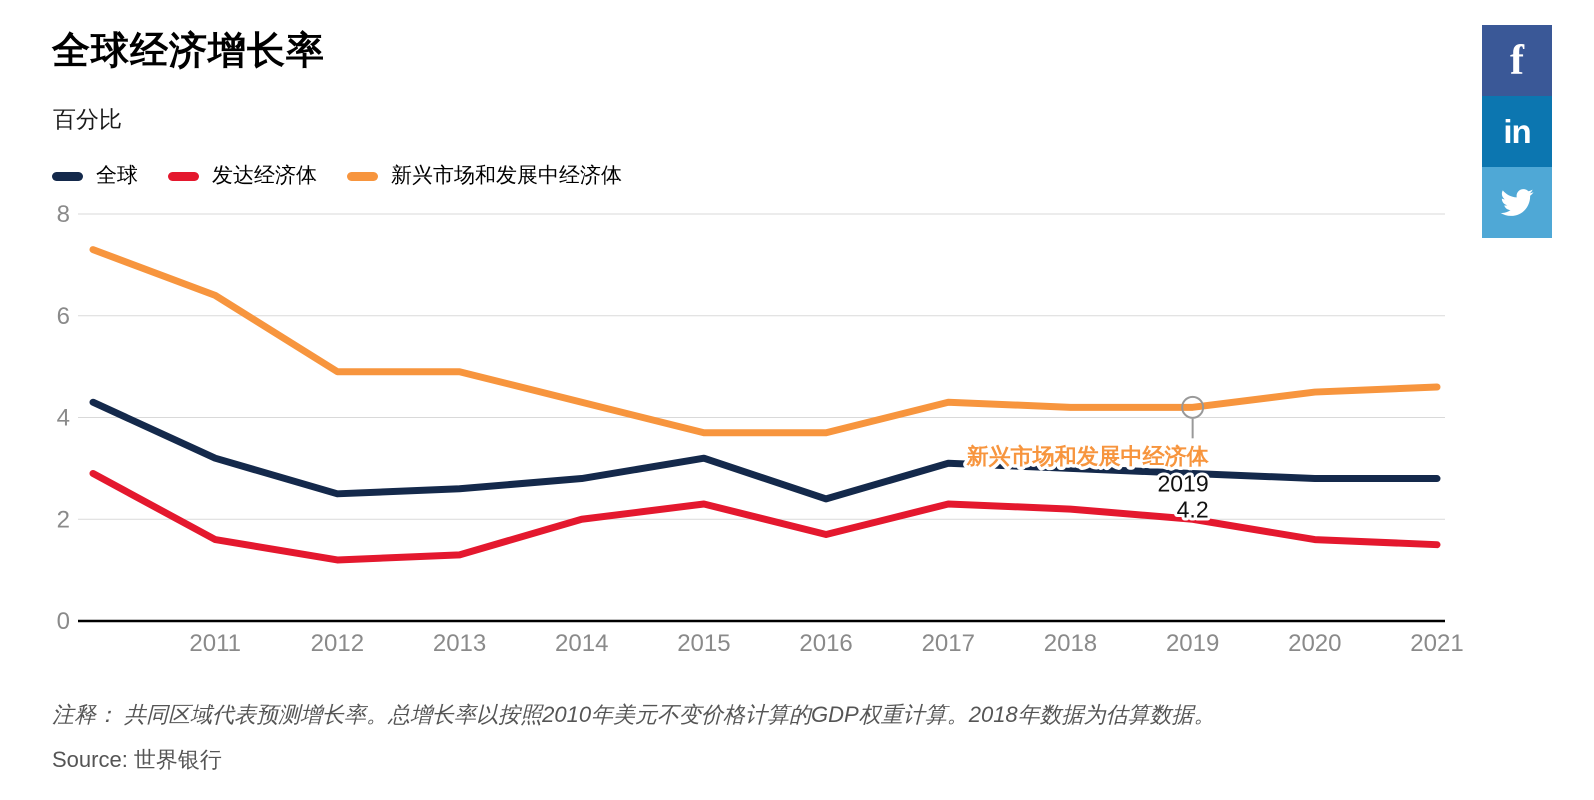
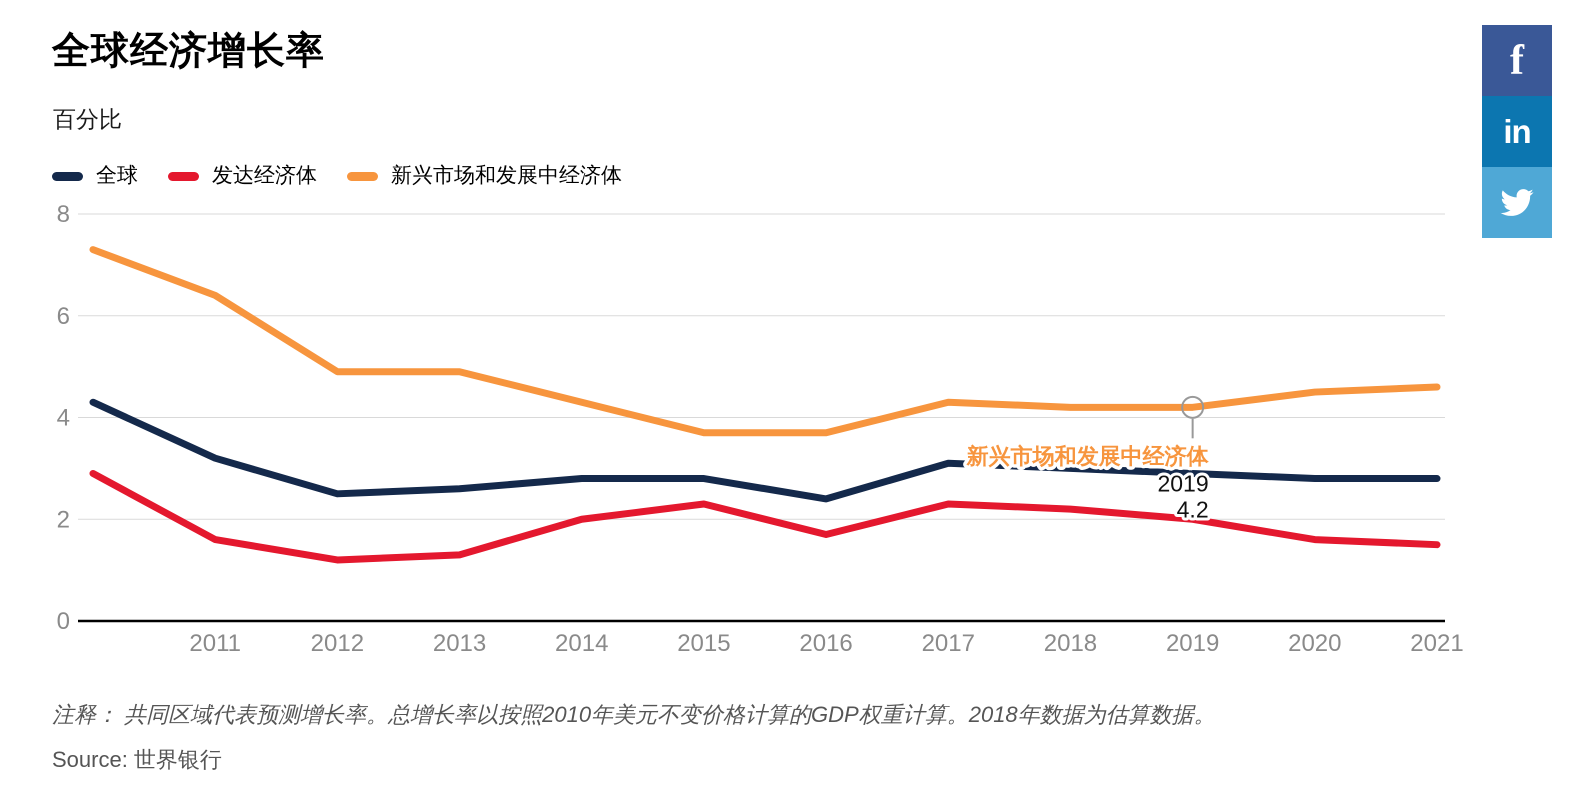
全球/2015: 3.2 -> 2.8
